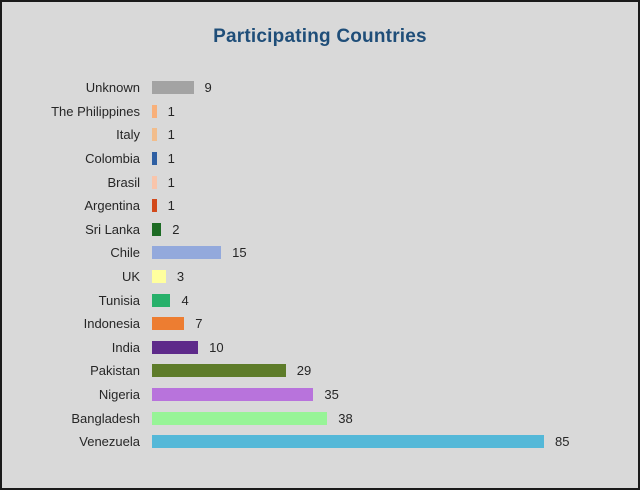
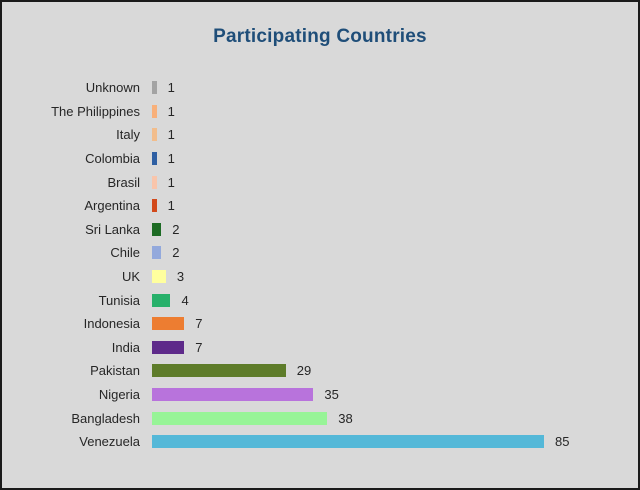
Unknown: 9 -> 1
Chile: 15 -> 2
India: 10 -> 7
